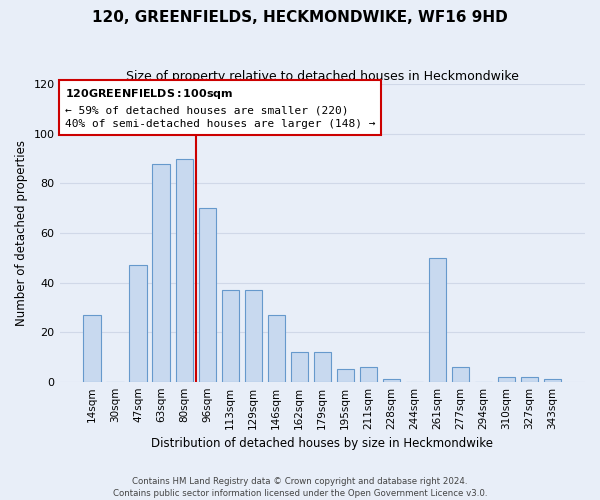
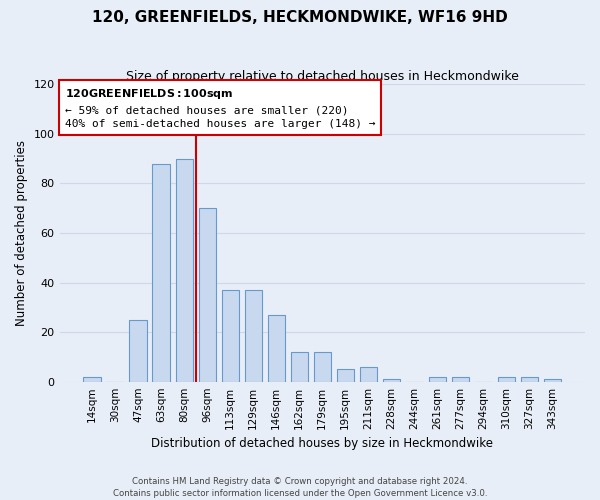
14sqm: 27 -> 2
47sqm: 47 -> 25
261sqm: 50 -> 2
277sqm: 6 -> 2
